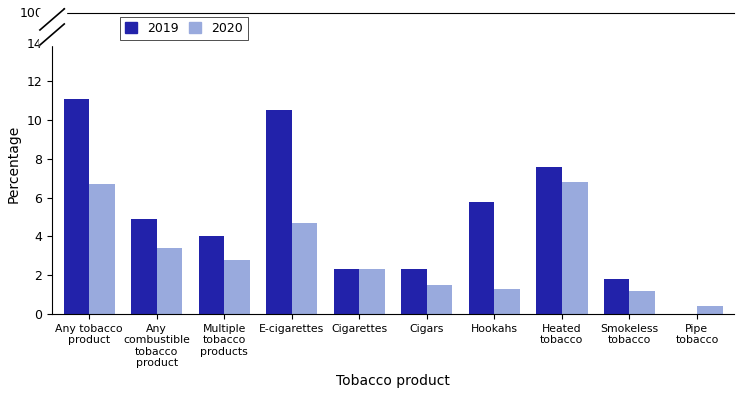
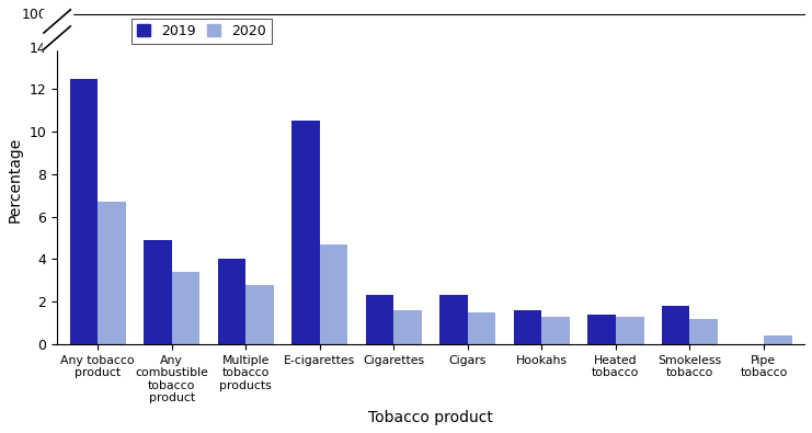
2019/Any tobacco product: 11.1 -> 12.5
2020/Cigarettes: 2.3 -> 1.6
2019/Hookahs: 5.8 -> 1.6
2019/Heated tobacco: 7.6 -> 1.4
2020/Heated tobacco: 6.8 -> 1.3
